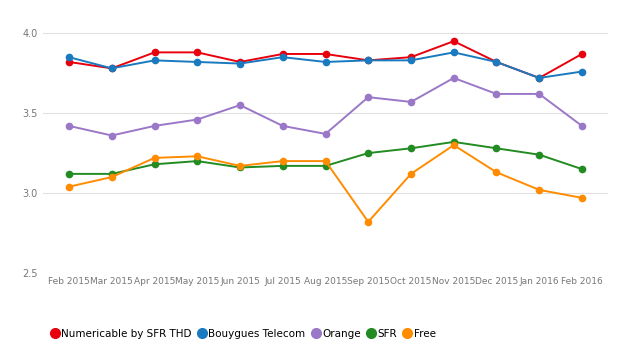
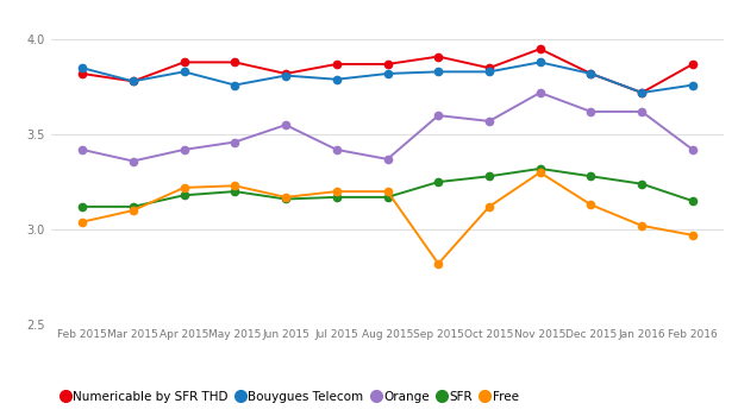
Bouygues Telecom/May 2015: 3.82 -> 3.76
Bouygues Telecom/Jul 2015: 3.85 -> 3.79
Numericable by SFR THD/Sep 2015: 3.83 -> 3.91
